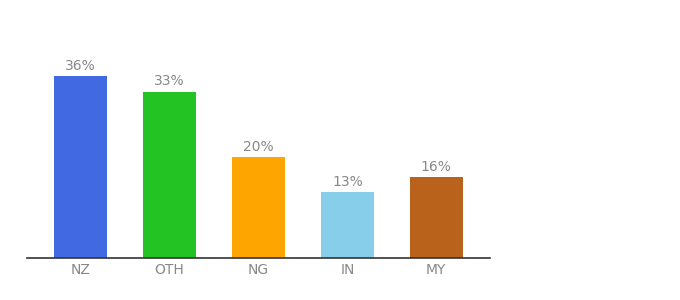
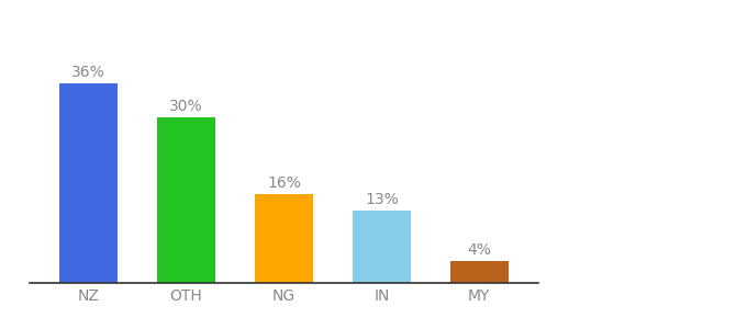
OTH: 33% -> 30%
NG: 20% -> 16%
MY: 16% -> 4%
